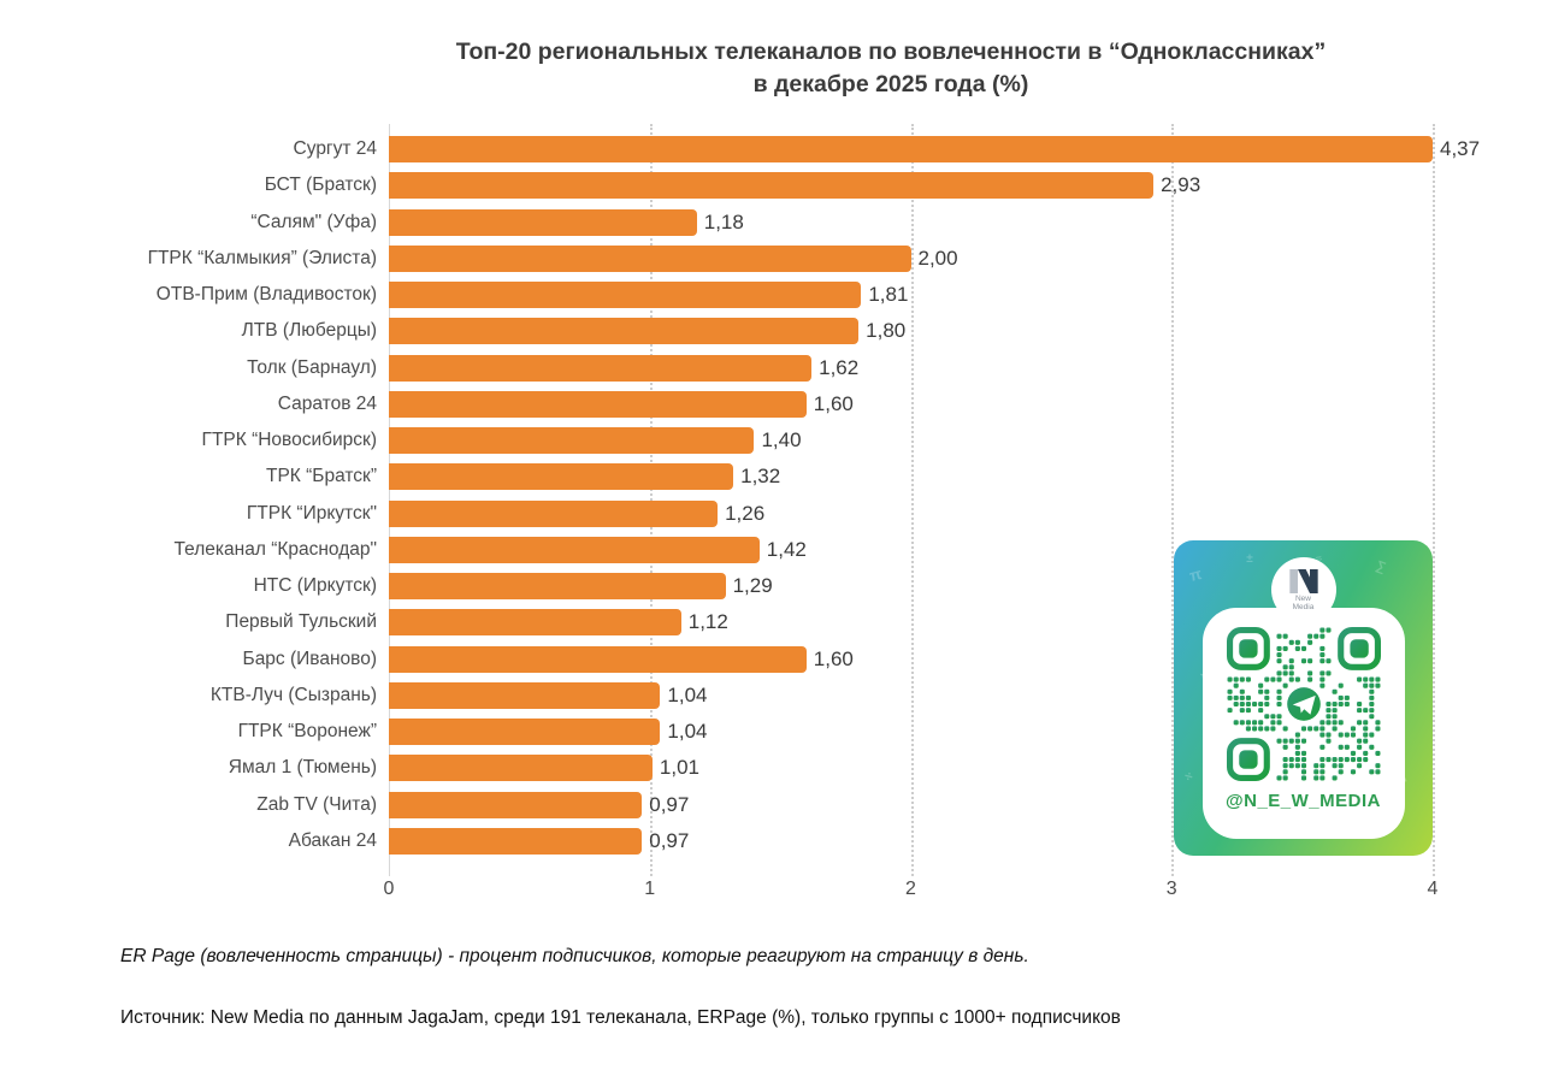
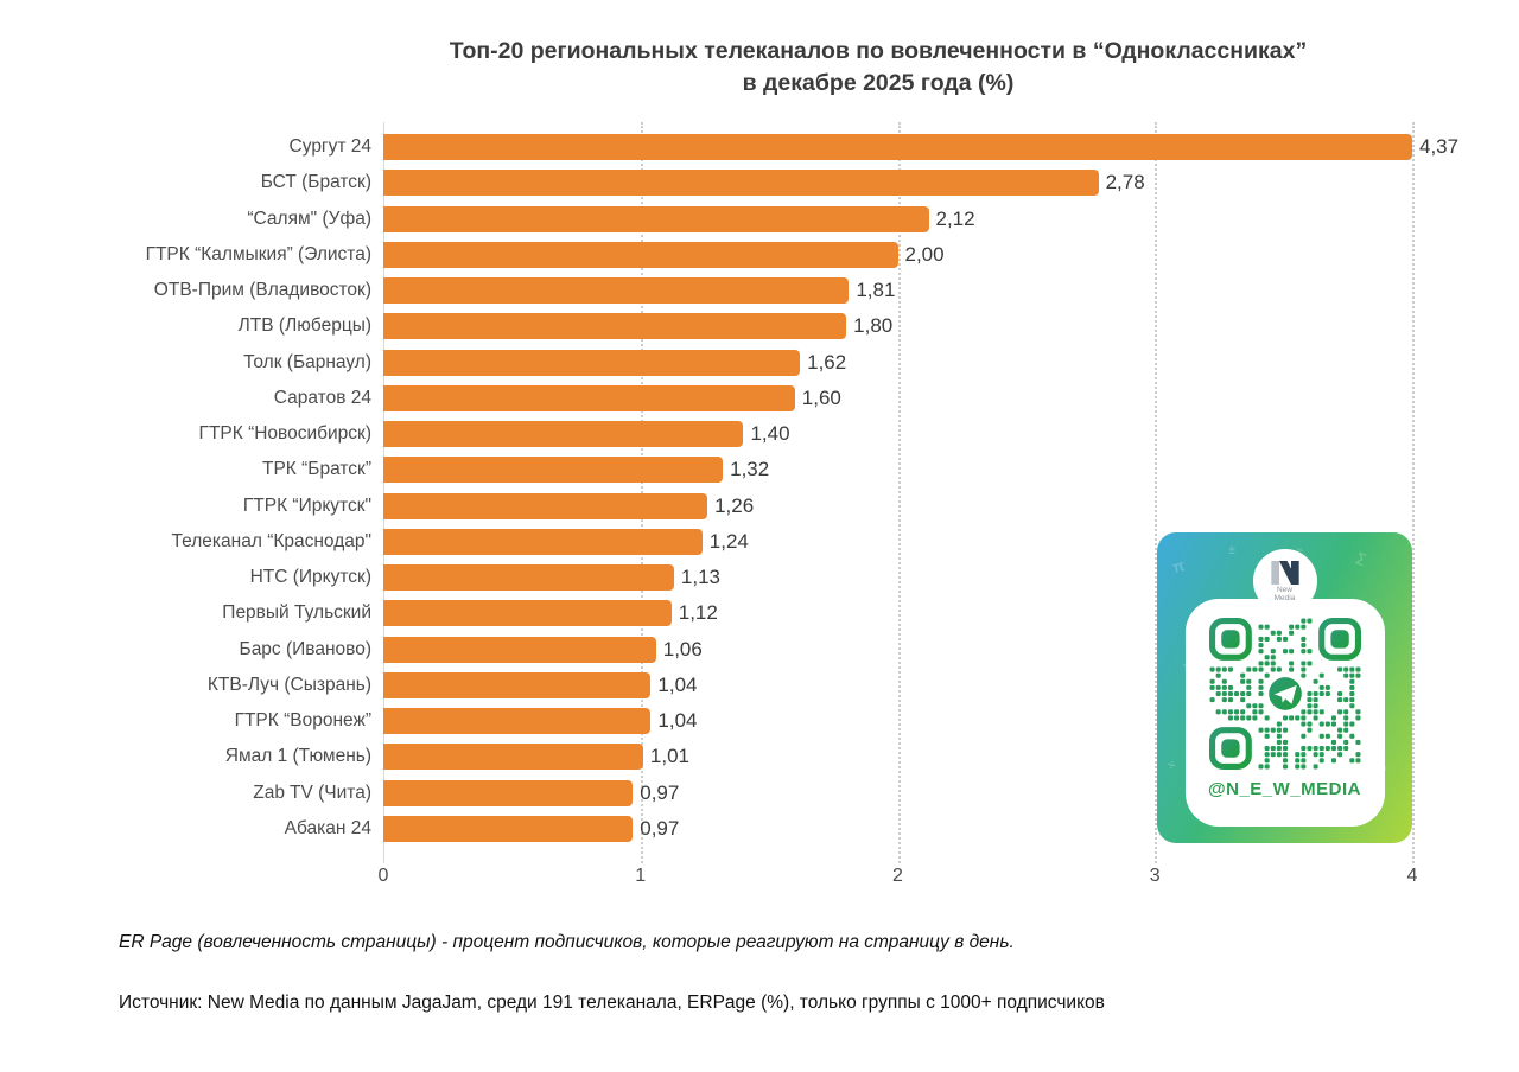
БСТ (Братск): 2,93 -> 2,78
“Салям" (Уфа): 1,18 -> 2,12
Телеканал “Краснодар": 1,42 -> 1,24
НТС (Иркутск): 1,29 -> 1,13
Барс (Иваново): 1,60 -> 1,06
